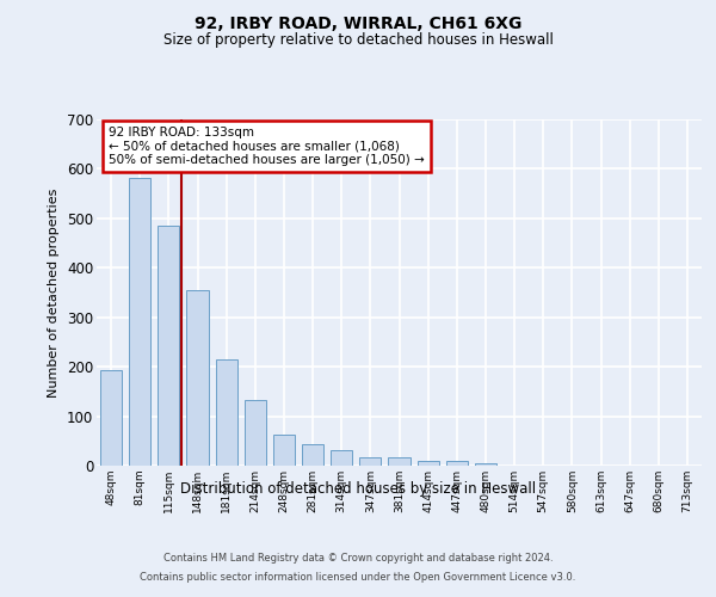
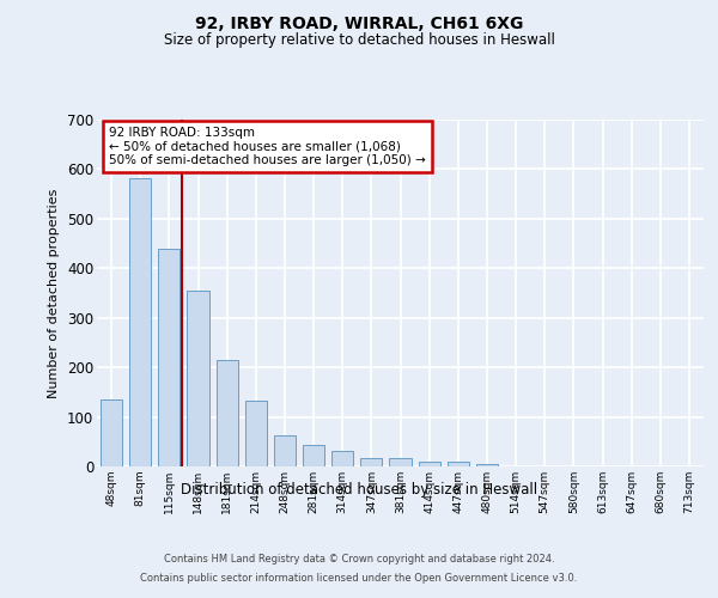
48sqm: 192 -> 135
115sqm: 485 -> 440
